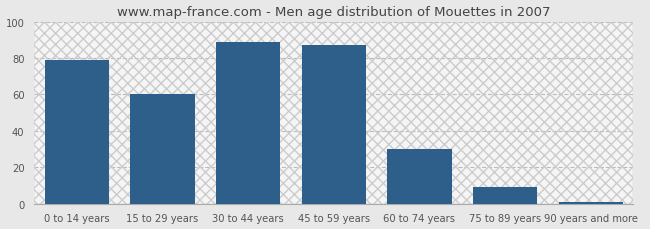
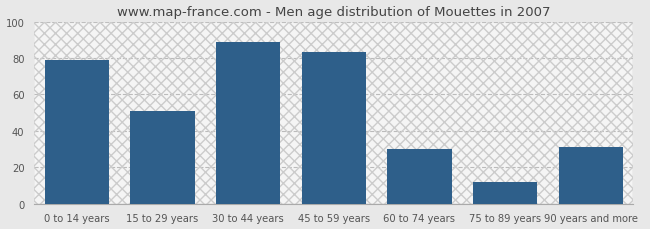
15 to 29 years: 60 -> 51
45 to 59 years: 87 -> 83
75 to 89 years: 9 -> 12
90 years and more: 1 -> 31
